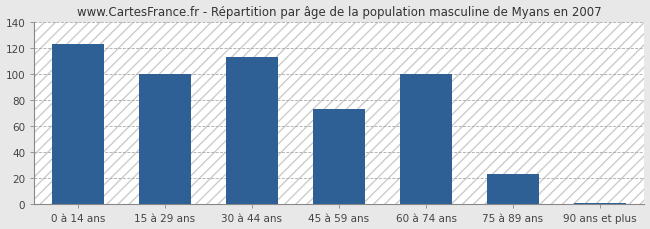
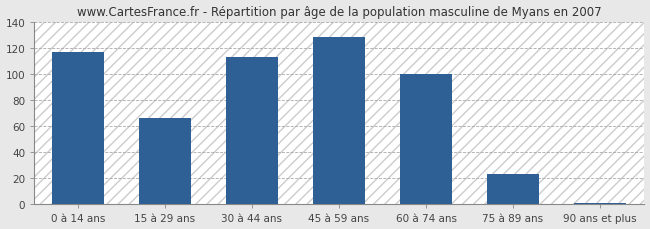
0 à 14 ans: 123 -> 117
15 à 29 ans: 100 -> 66
45 à 59 ans: 73 -> 128
